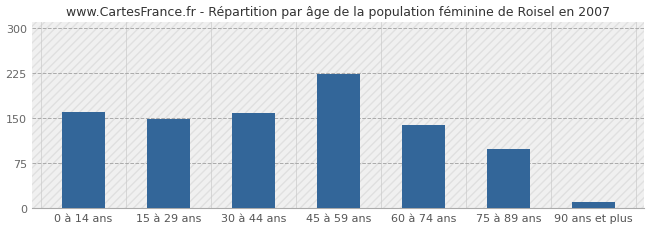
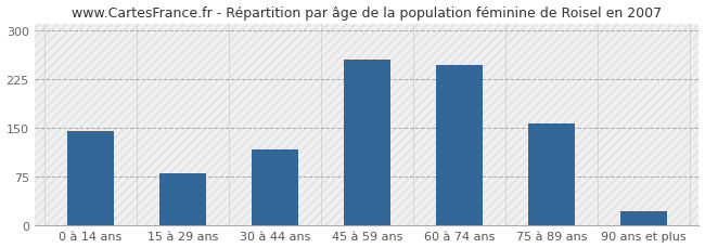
0 à 14 ans: 160 -> 144
15 à 29 ans: 148 -> 80
30 à 44 ans: 158 -> 116
45 à 59 ans: 222 -> 254
60 à 74 ans: 138 -> 246
75 à 89 ans: 98 -> 156
90 ans et plus: 10 -> 22
